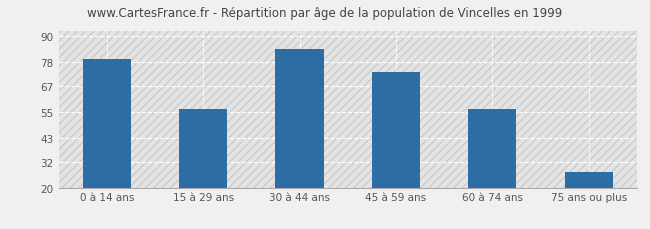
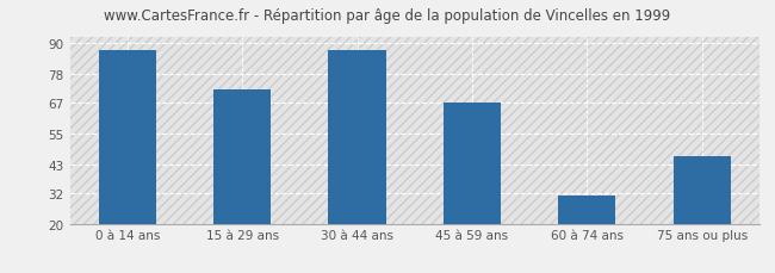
0 à 14 ans: 79 -> 87
15 à 29 ans: 56 -> 72
30 à 44 ans: 84 -> 87
45 à 59 ans: 73 -> 67
60 à 74 ans: 56 -> 31
75 ans ou plus: 27 -> 46
